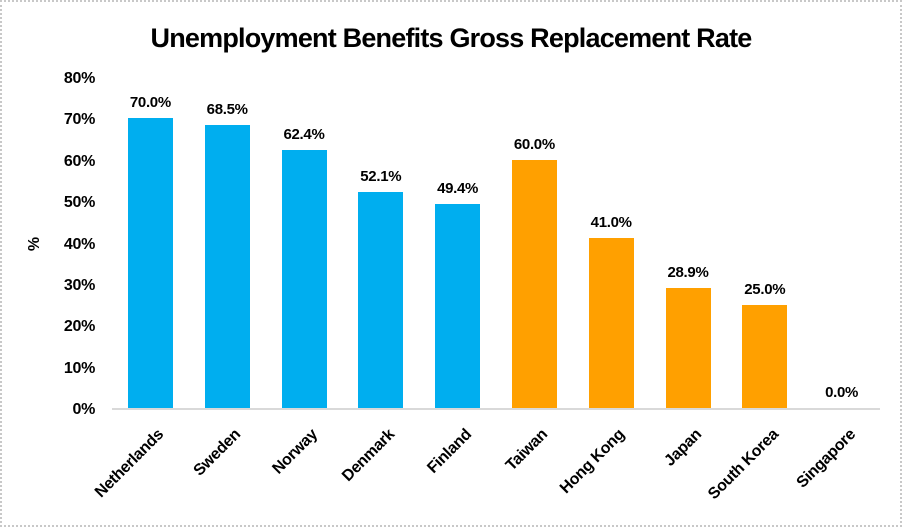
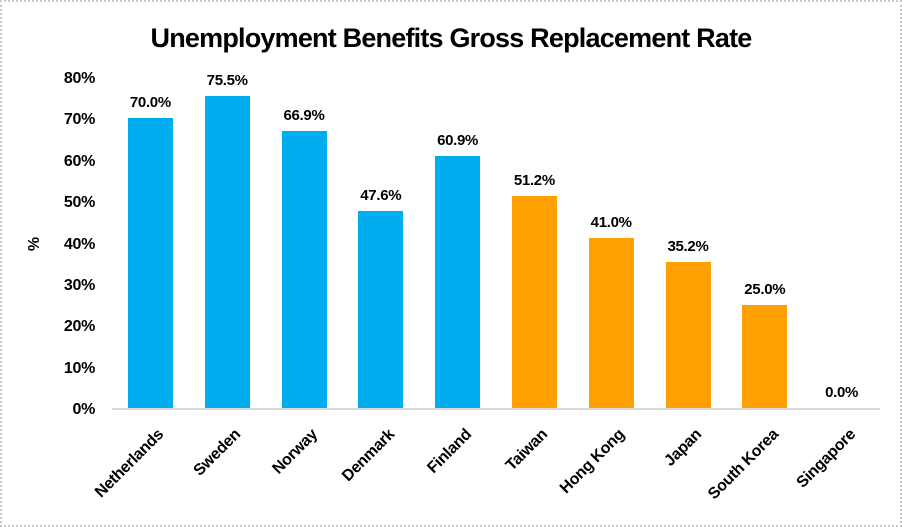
Sweden: 68.5% -> 75.5%
Norway: 62.4% -> 66.9%
Denmark: 52.1% -> 47.6%
Finland: 49.4% -> 60.9%
Taiwan: 60.0% -> 51.2%
Japan: 28.9% -> 35.2%
